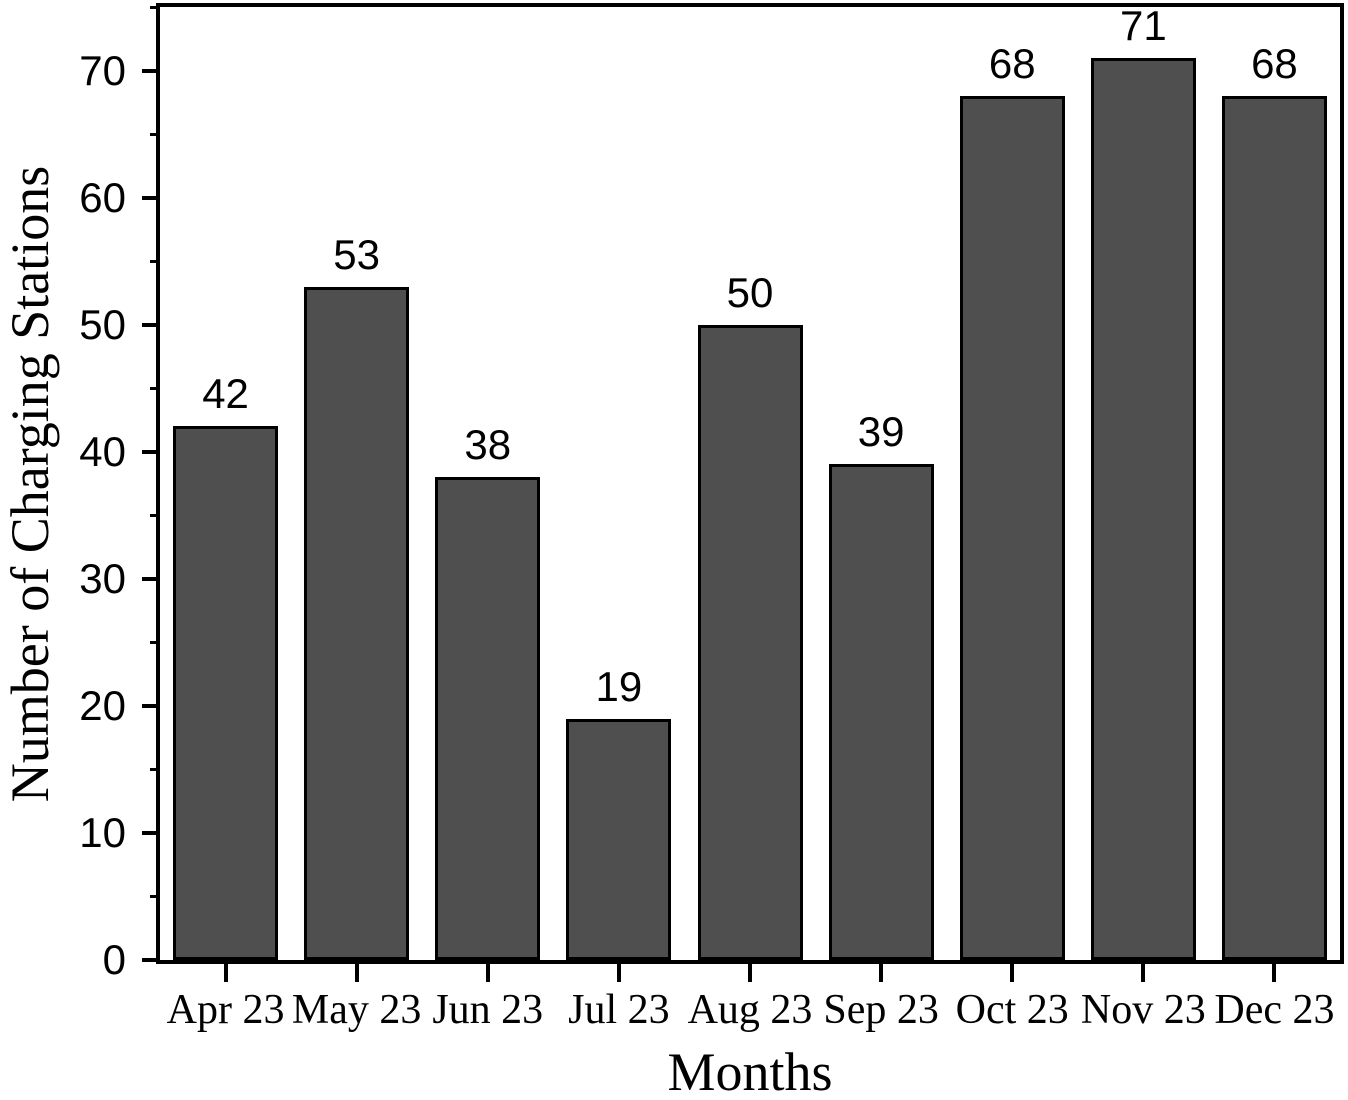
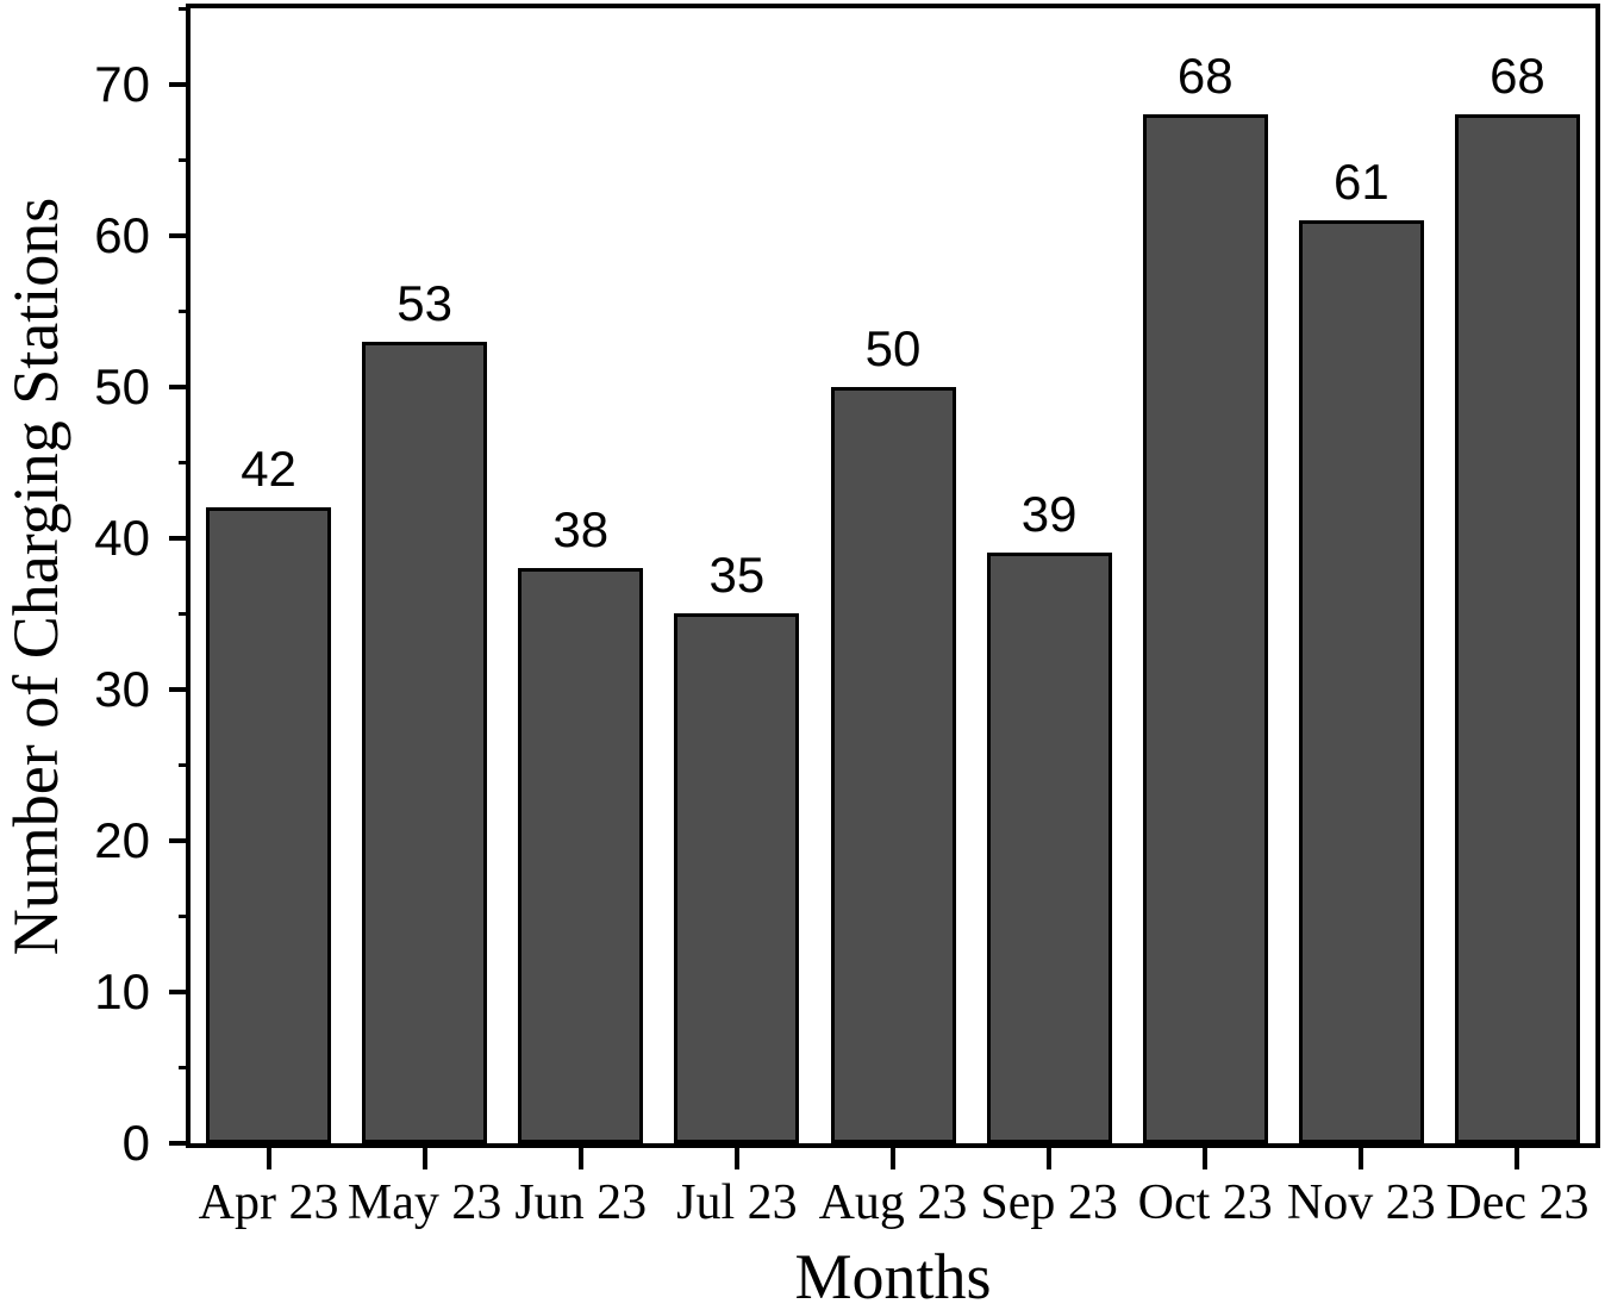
Jul 23: 19 -> 35
Nov 23: 71 -> 61
